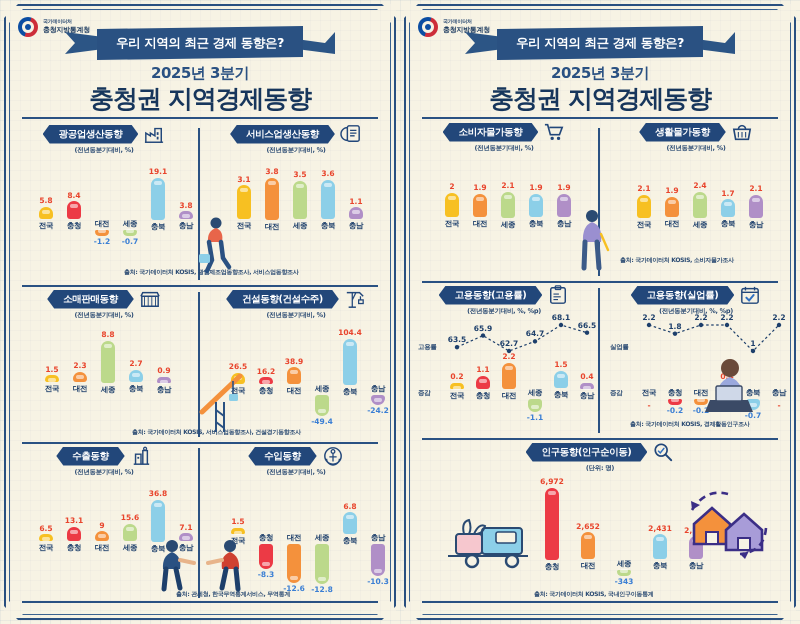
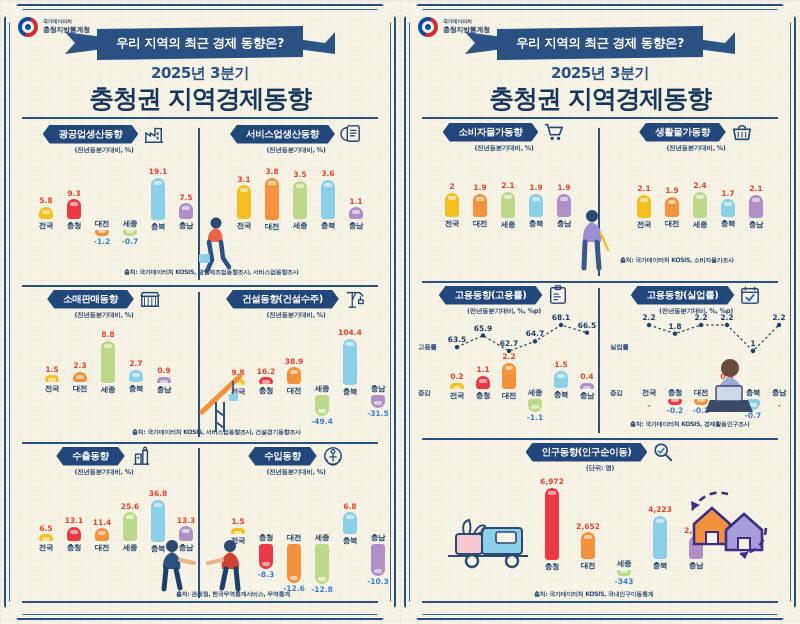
광공업생산동향/충청: 8.4 -> 9.3
광공업생산동향/충남: 3.8 -> 7.5
건설동향(건설수주)/전국: 26.5 -> 9.8
건설동향(건설수주)/충남: -24.2 -> -31.5
수출동향/대전: 9 -> 11.4
수출동향/세종: 15.6 -> 25.6
수출동향/충남: 7.1 -> 13.3
인구동향(인구순이동)/충북: 2,431 -> 4,223
